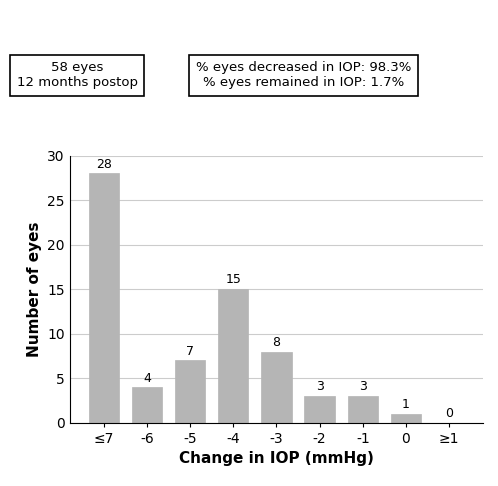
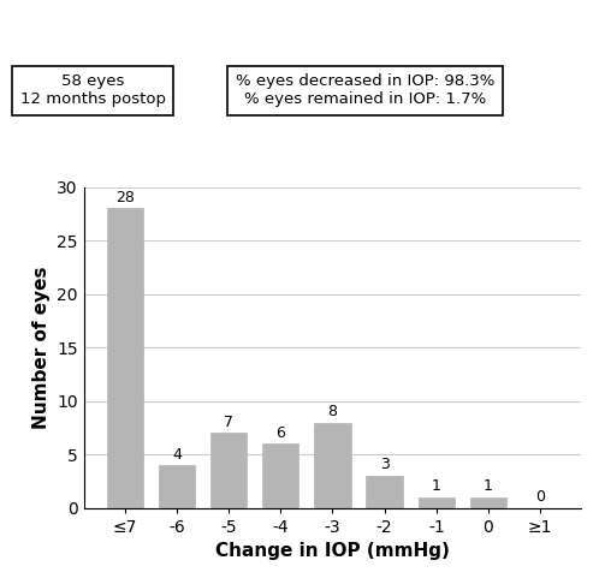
-4: 15 -> 6
-1: 3 -> 1
